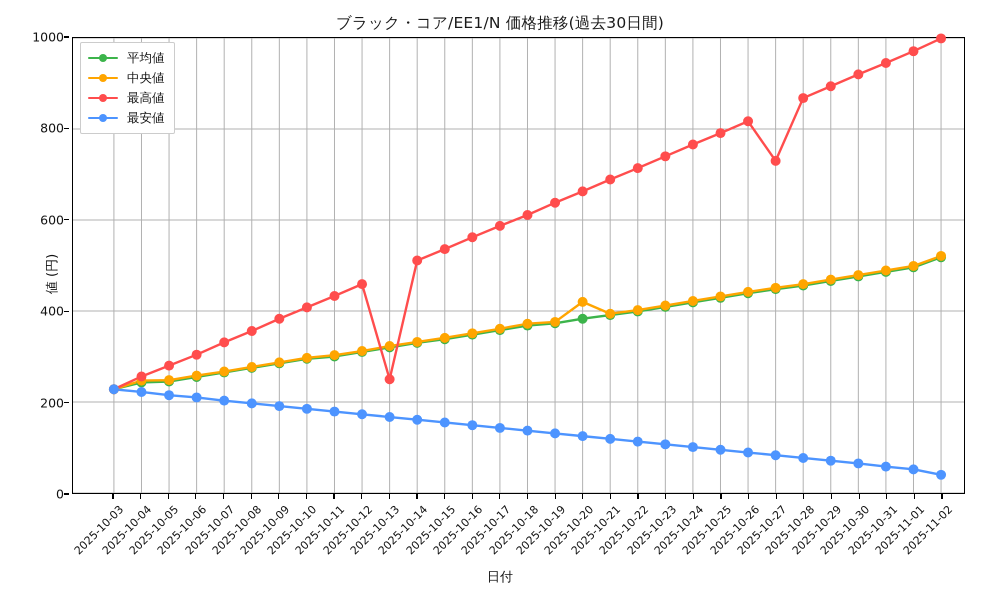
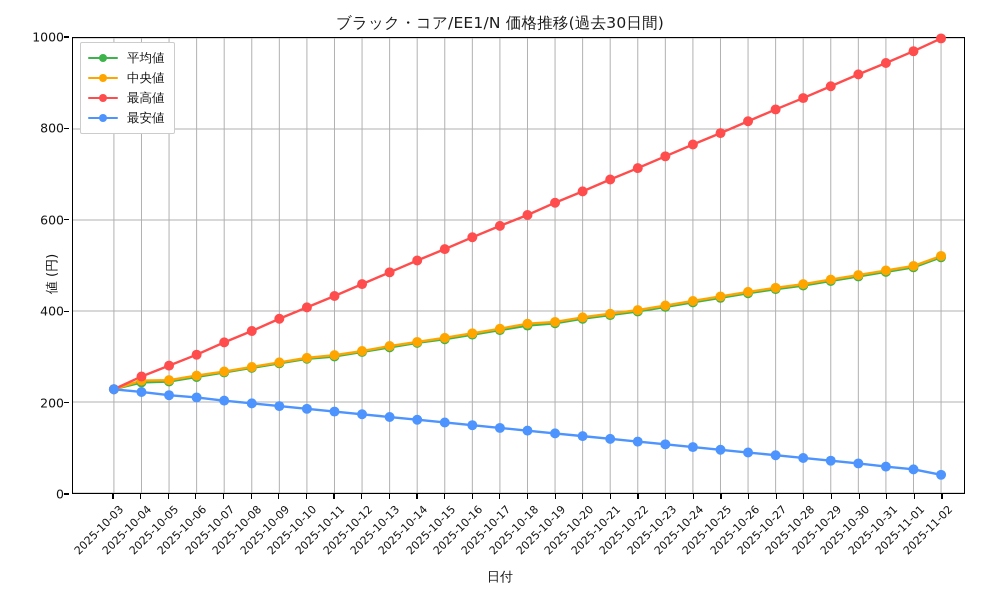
最高値/2025-10-13: 250 -> 480
中央値/2025-10-20: 420 -> 390
最高値/2025-10-27: 730 -> 840
